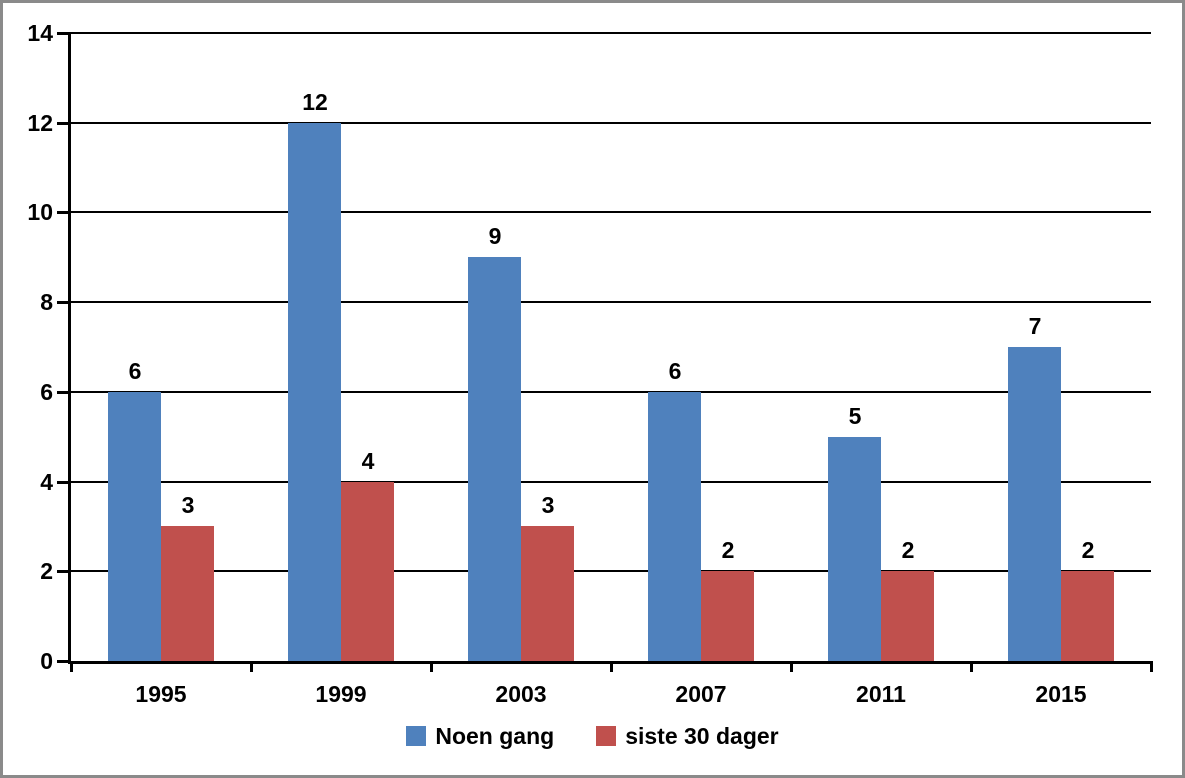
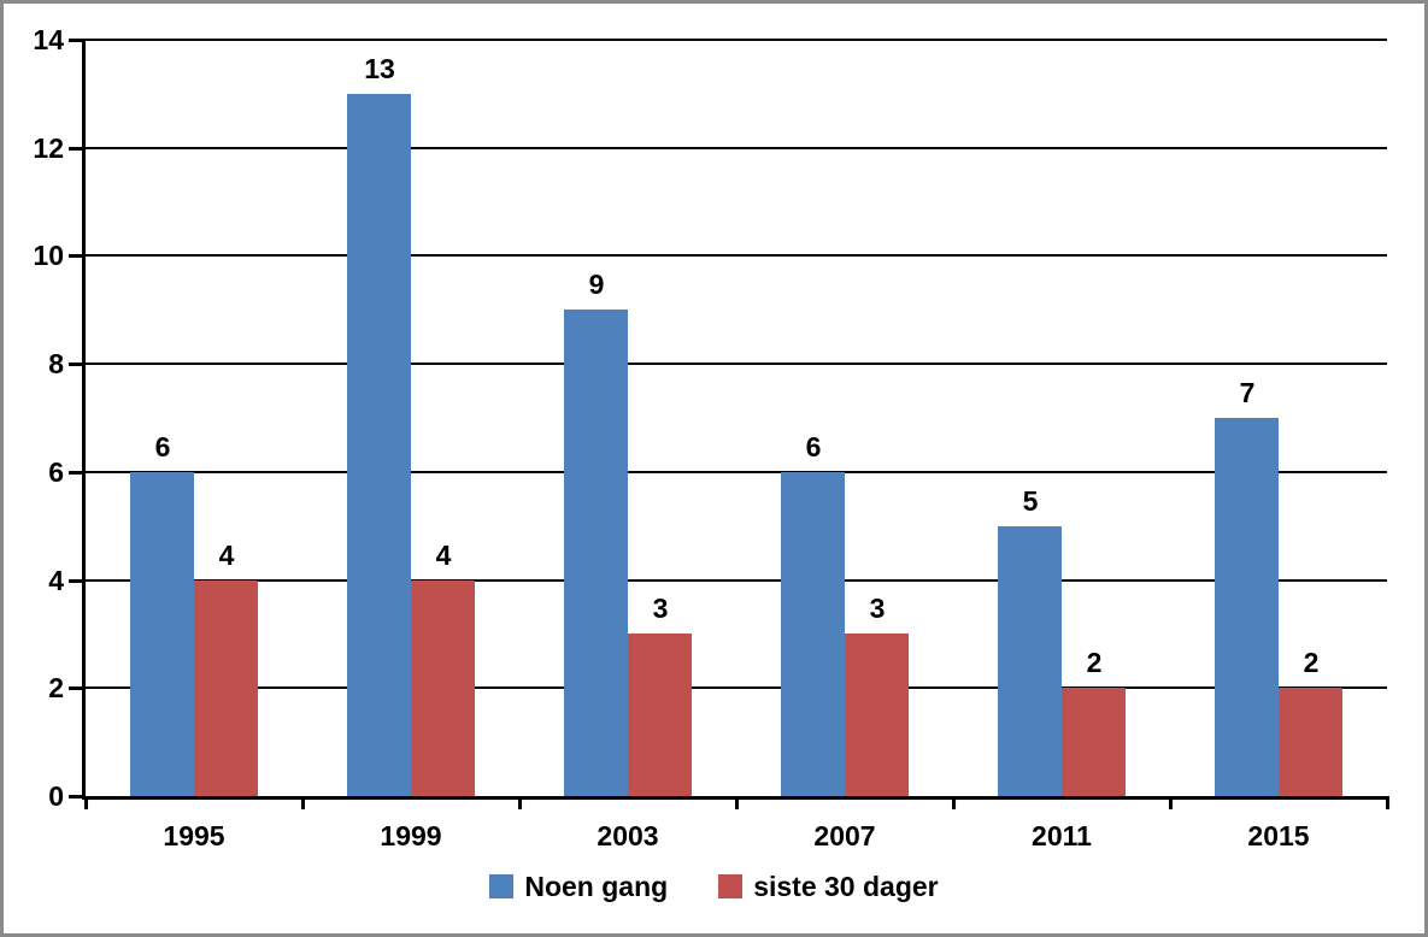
siste 30 dager/1995: 3 -> 4
Noen gang/1999: 12 -> 13
siste 30 dager/2007: 2 -> 3
